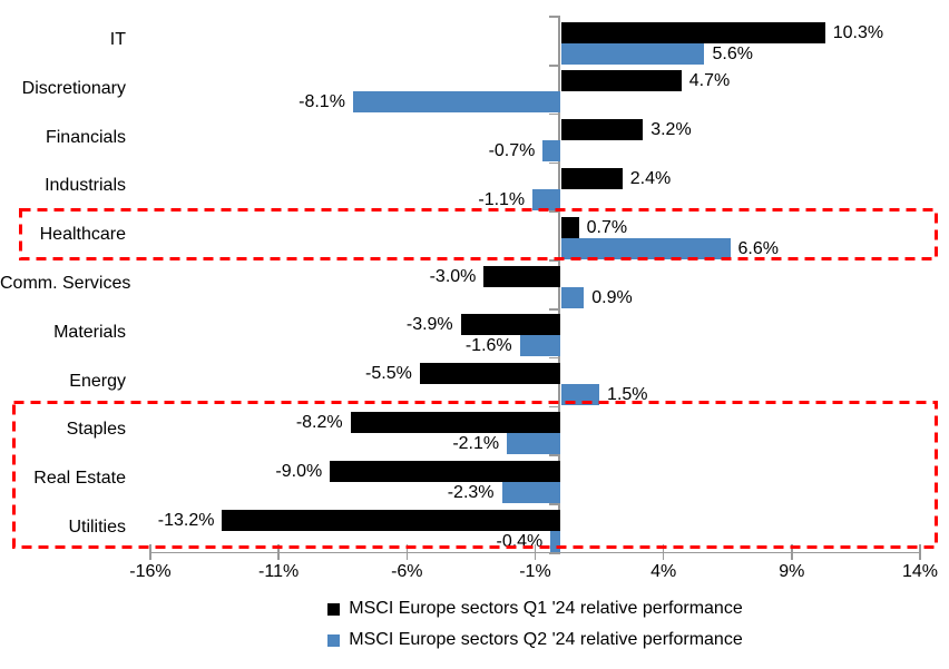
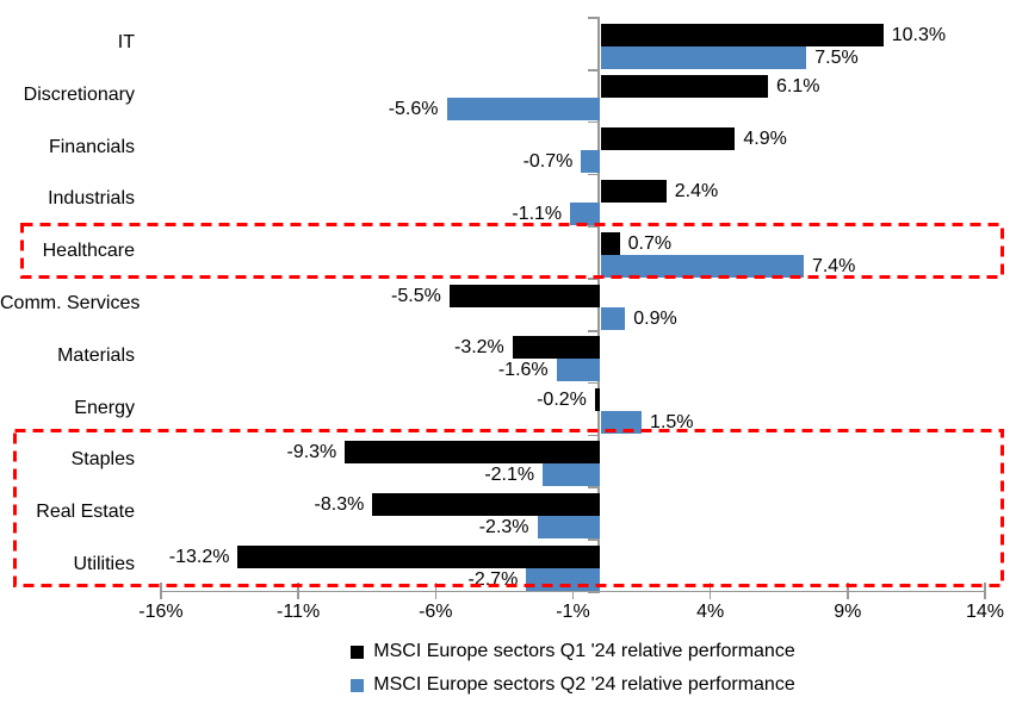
MSCI Europe sectors Q2 '24 relative performance/IT: 5.6% -> 7.5%
MSCI Europe sectors Q1 '24 relative performance/Discretionary: 4.7% -> 6.1%
MSCI Europe sectors Q2 '24 relative performance/Discretionary: -8.1% -> -5.6%
MSCI Europe sectors Q1 '24 relative performance/Financials: 3.2% -> 4.9%
MSCI Europe sectors Q2 '24 relative performance/Healthcare: 6.6% -> 7.4%
MSCI Europe sectors Q1 '24 relative performance/Comm. Services: -3.0% -> -5.5%
MSCI Europe sectors Q1 '24 relative performance/Materials: -3.9% -> -3.2%
MSCI Europe sectors Q1 '24 relative performance/Energy: -5.5% -> -0.2%
MSCI Europe sectors Q1 '24 relative performance/Staples: -8.2% -> -9.3%
MSCI Europe sectors Q1 '24 relative performance/Real Estate: -9.0% -> -8.3%
MSCI Europe sectors Q2 '24 relative performance/Utilities: -0.4% -> -2.7%
